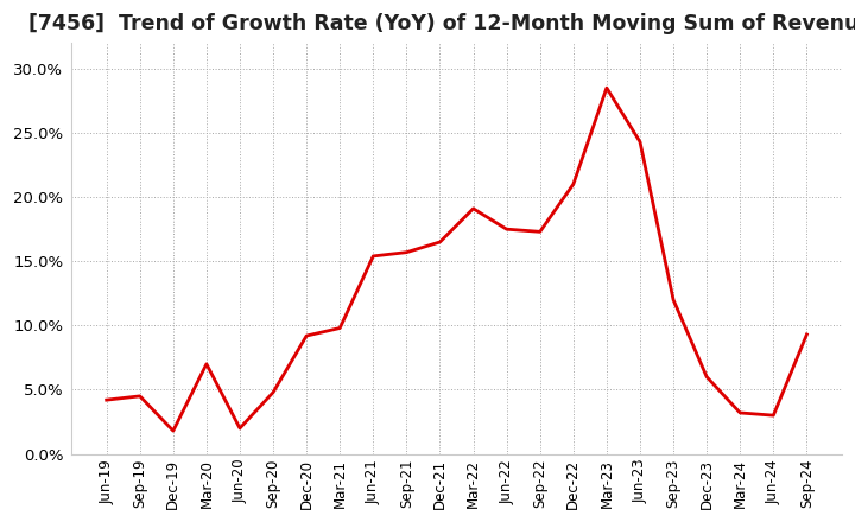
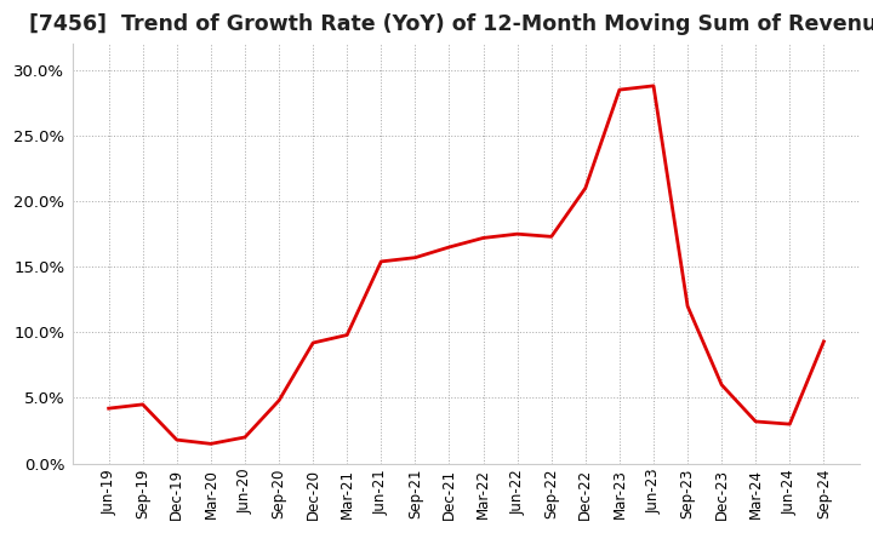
Mar-20: 7.0% -> 1.5%
Mar-22: 19.1% -> 17.2%
Jun-23: 24.3% -> 28.8%
